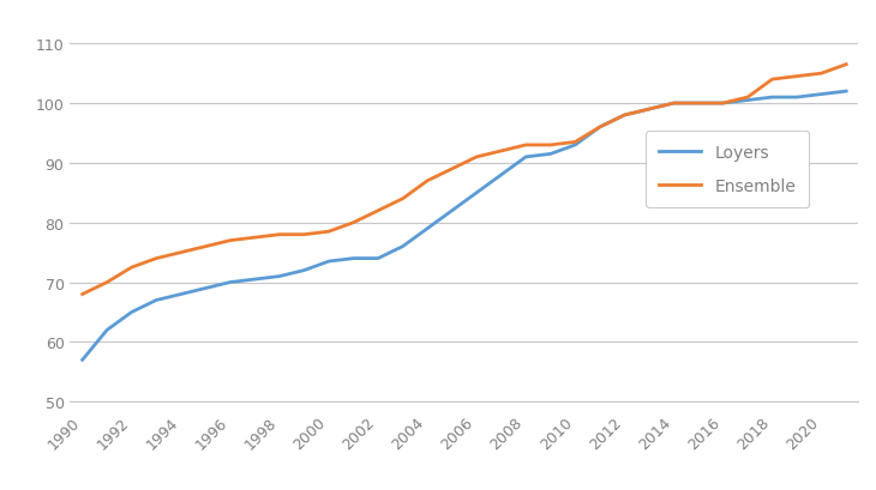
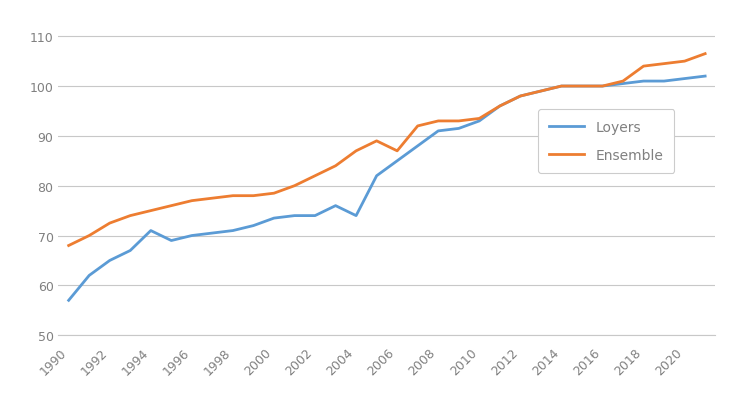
Loyers/1994: 68.0 -> 71.0
Loyers/2004: 79.0 -> 74.0
Ensemble/2006: 91.0 -> 87.0
